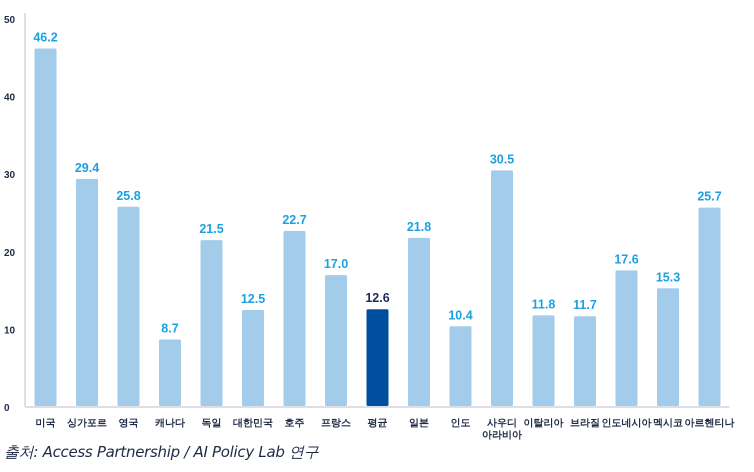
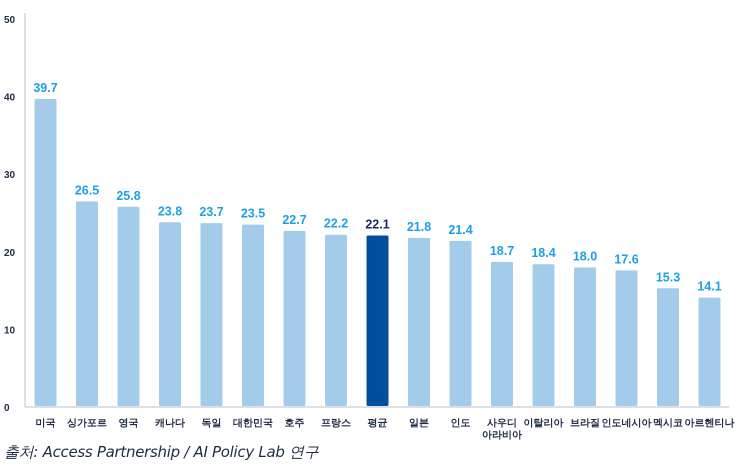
미국: 46.2 -> 39.7
싱가포르: 29.4 -> 26.5
캐나다: 8.7 -> 23.8
독일: 21.5 -> 23.7
대한민국: 12.5 -> 23.5
프랑스: 17.0 -> 22.2
평균: 12.6 -> 22.1
인도: 10.4 -> 21.4
사우디 아라비아: 30.5 -> 18.7
이탈리아: 11.8 -> 18.4
브라질: 11.7 -> 18.0
아르헨티나: 25.7 -> 14.1
